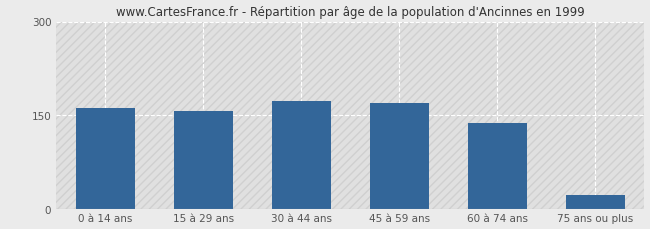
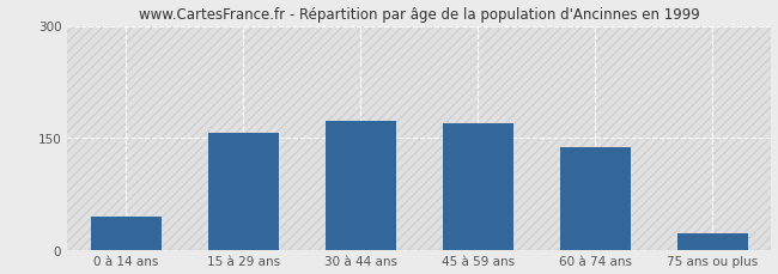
0 à 14 ans: 161 -> 44
